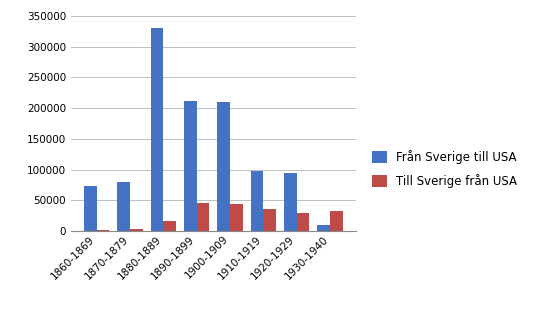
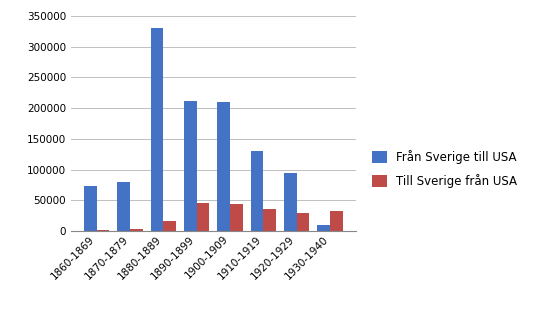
Från Sverige till USA/1910-1919: 98000 -> 130000
